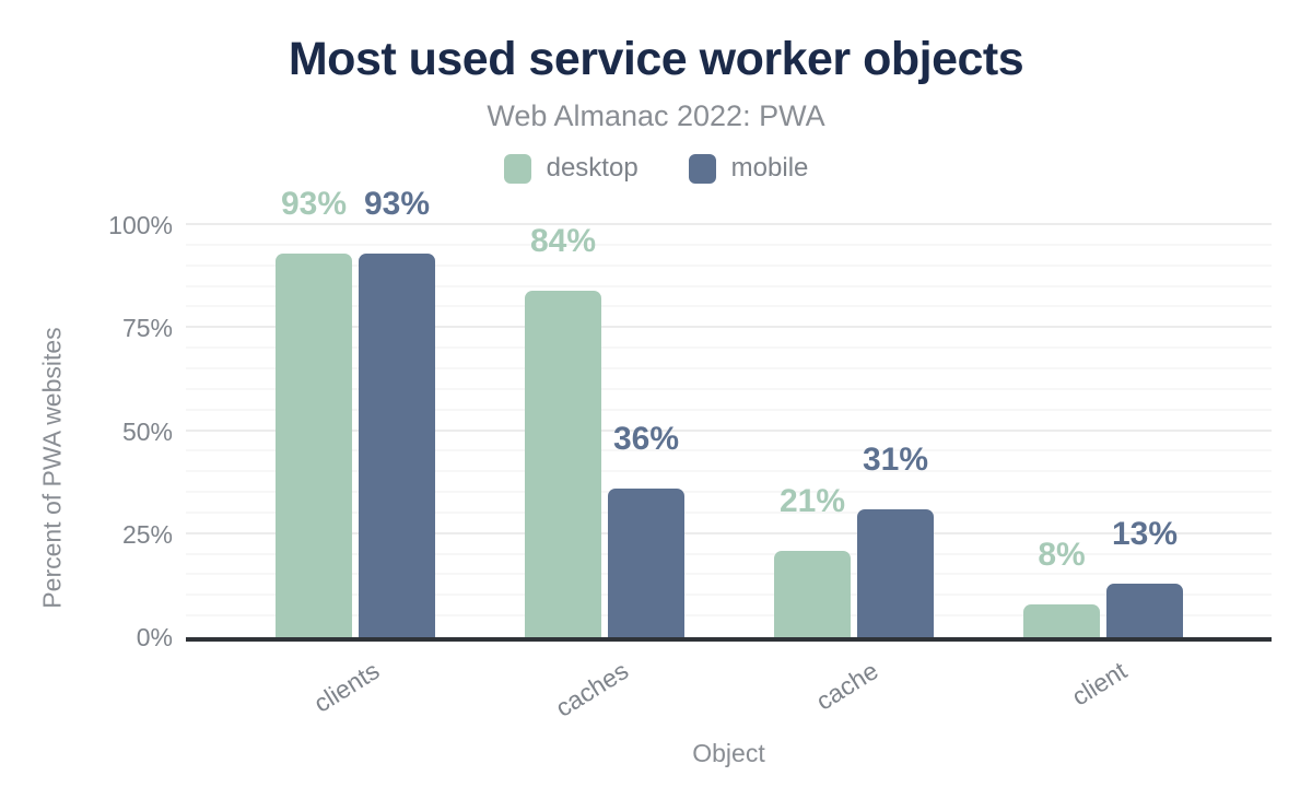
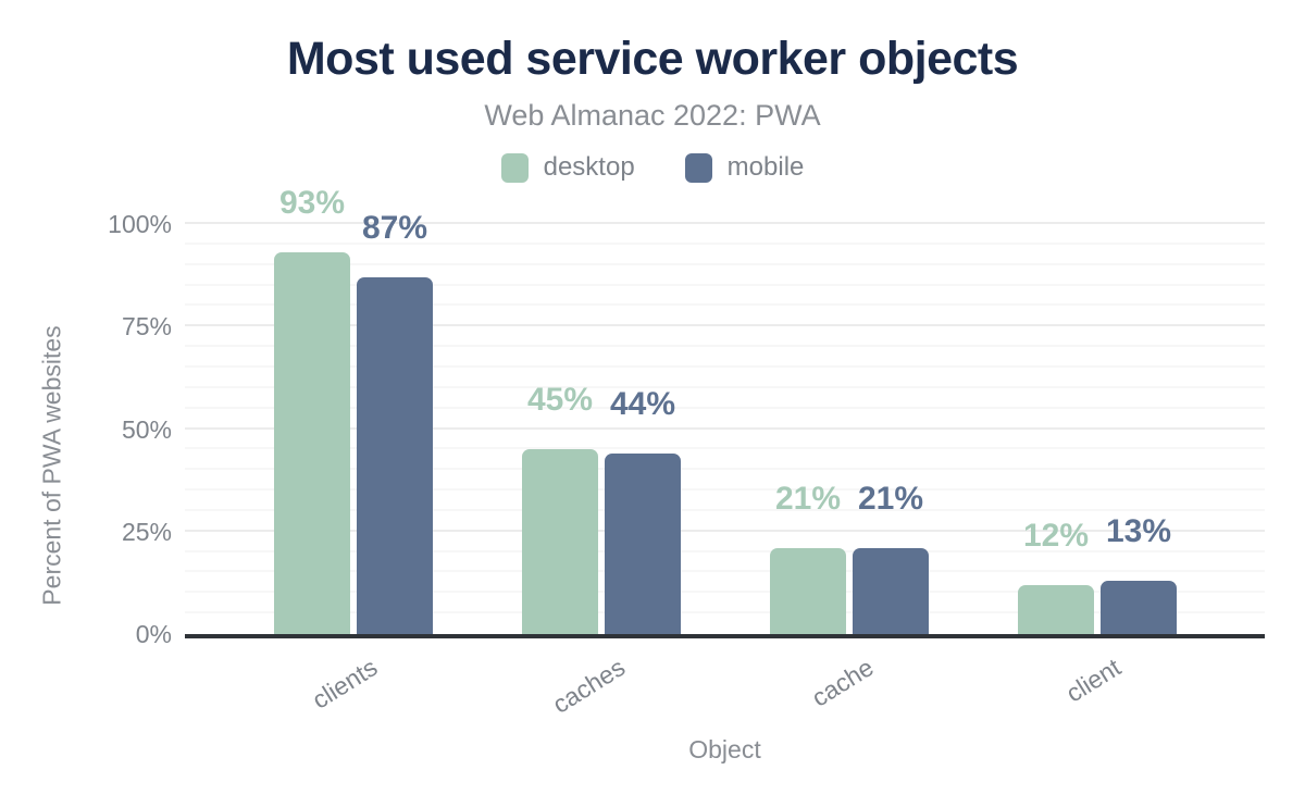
mobile/clients: 93% -> 87%
desktop/caches: 84% -> 45%
mobile/caches: 36% -> 44%
mobile/cache: 31% -> 21%
desktop/client: 8% -> 12%
